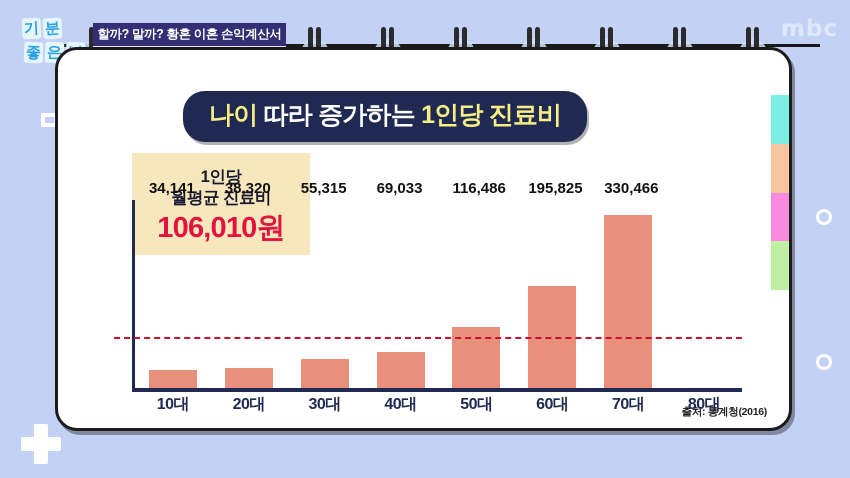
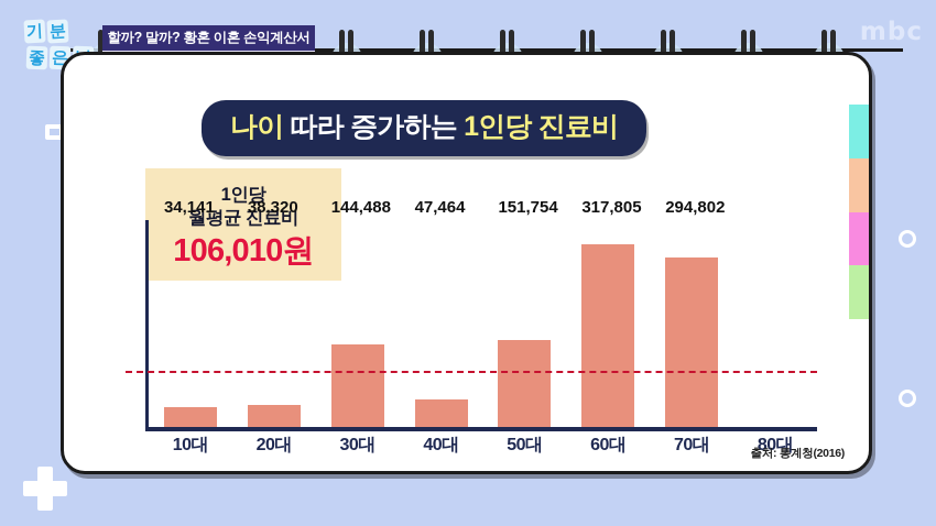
30대: 55,315 -> 144,488
40대: 69,033 -> 47,464
50대: 116,486 -> 151,754
60대: 195,825 -> 317,805
70대: 330,466 -> 294,802
